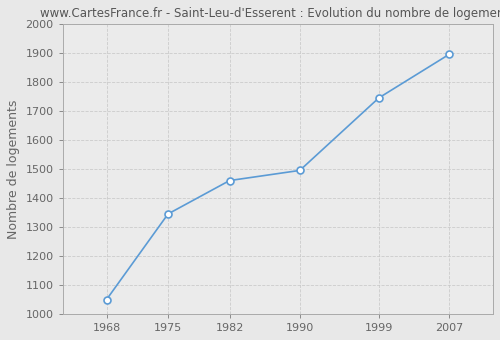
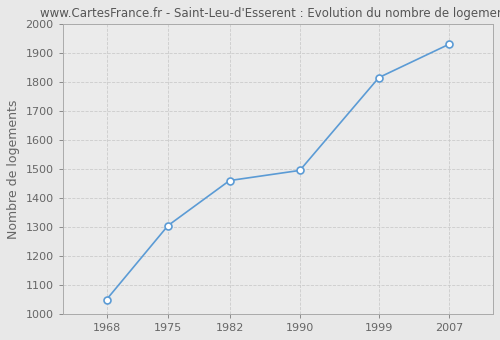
1975: 1345 -> 1305
1999: 1745 -> 1815
2007: 1895 -> 1930
